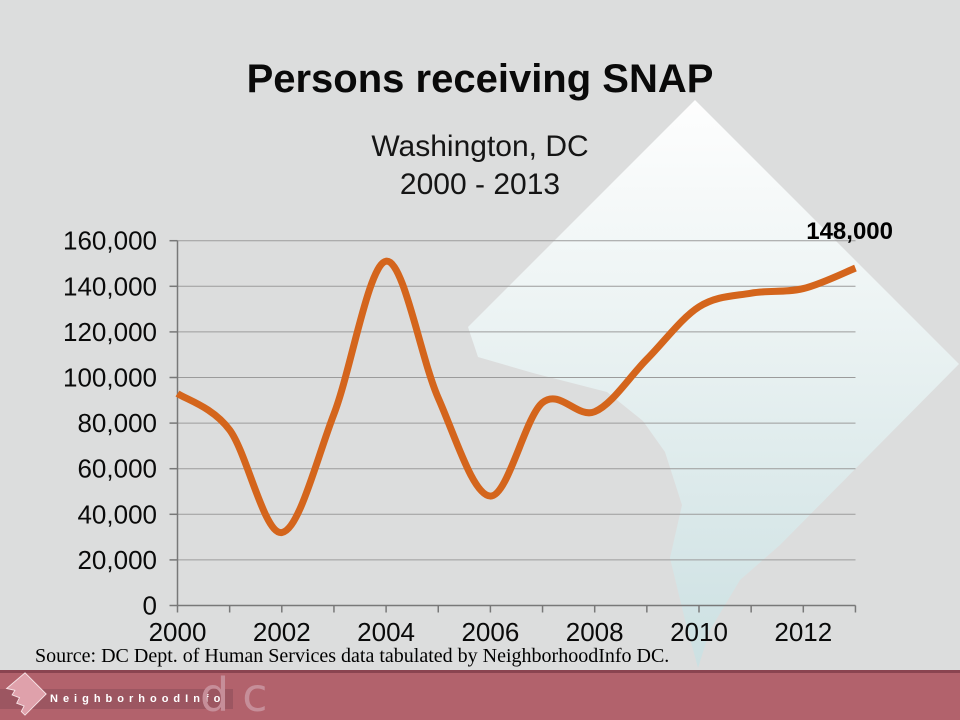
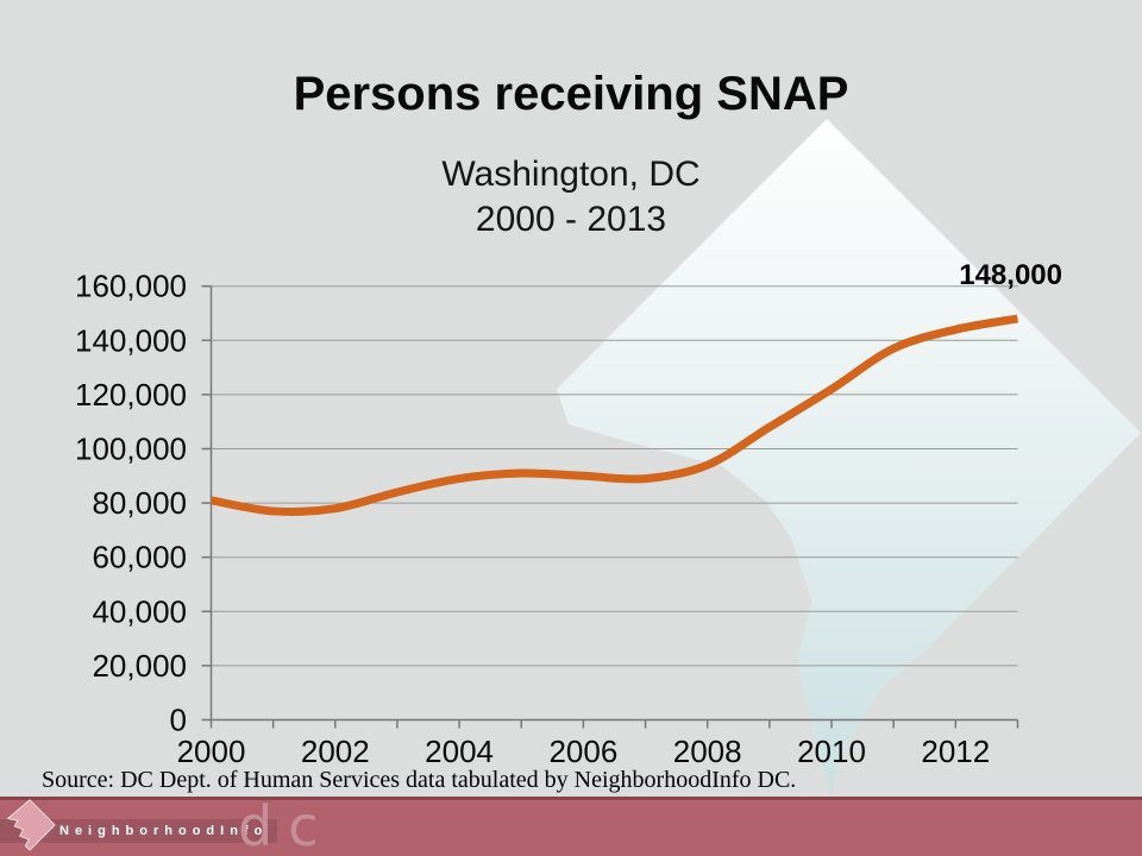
2000: 93000 -> 81000
2002: 32000 -> 78000
2004: 151000 -> 89000
2006: 48000 -> 90000
2008: 85000 -> 94000
2010: 131000 -> 122000
2012: 139000 -> 144000
